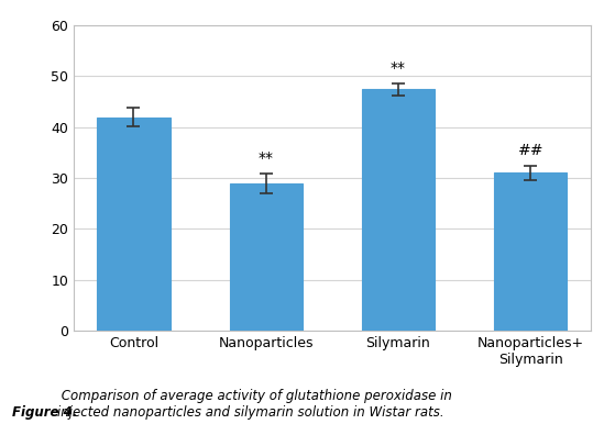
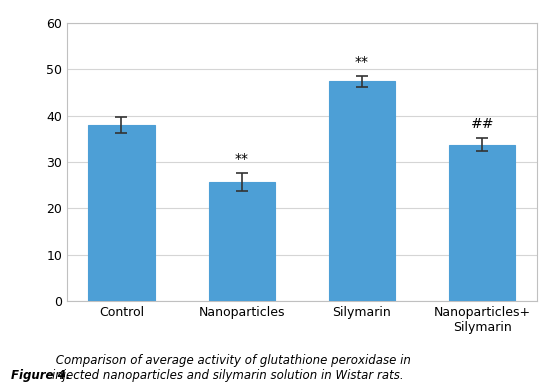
Control: 42.0 -> 38.0
Nanoparticles: 29.0 -> 25.7
Nanoparticles+ Silymarin: 31.0 -> 33.8
